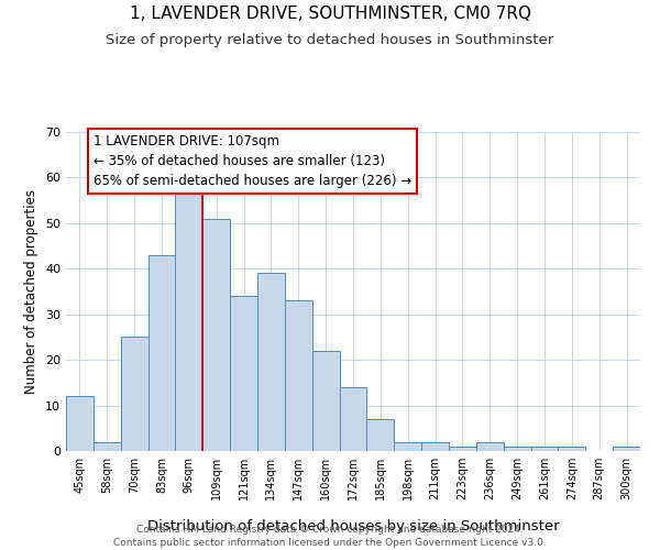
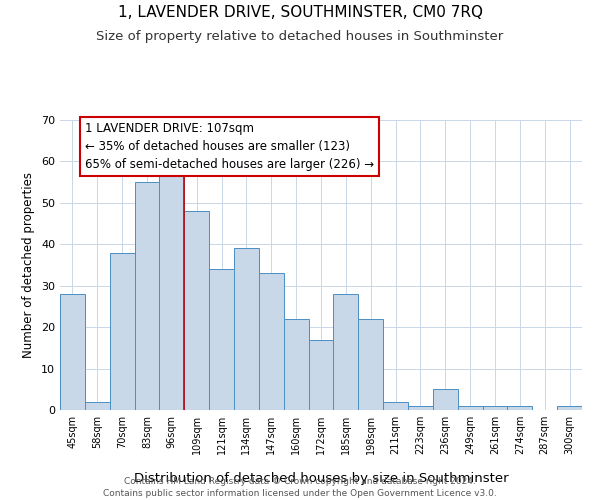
45sqm: 12 -> 28
70sqm: 25 -> 38
83sqm: 43 -> 55
109sqm: 51 -> 48
172sqm: 14 -> 17
185sqm: 7 -> 28
198sqm: 2 -> 22
236sqm: 2 -> 5
